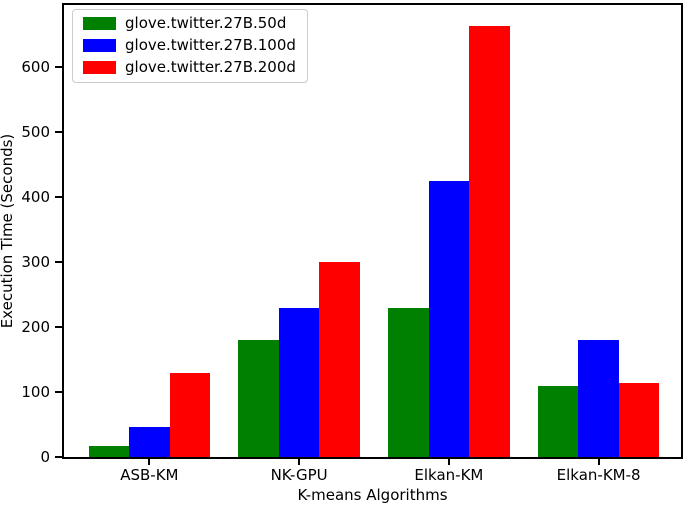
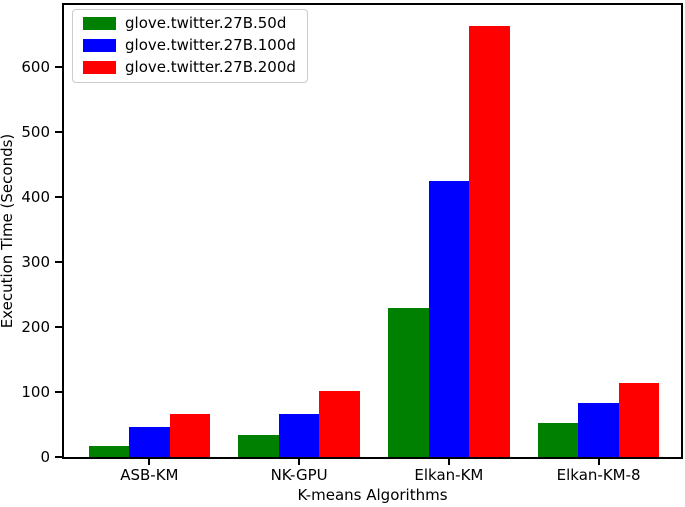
glove.twitter.27B.200d/ASB-KM: 130 -> 70
glove.twitter.27B.50d/NK-GPU: 180 -> 30
glove.twitter.27B.100d/NK-GPU: 230 -> 70
glove.twitter.27B.200d/NK-GPU: 300 -> 100
glove.twitter.27B.50d/Elkan-KM-8: 110 -> 50
glove.twitter.27B.100d/Elkan-KM-8: 180 -> 80
